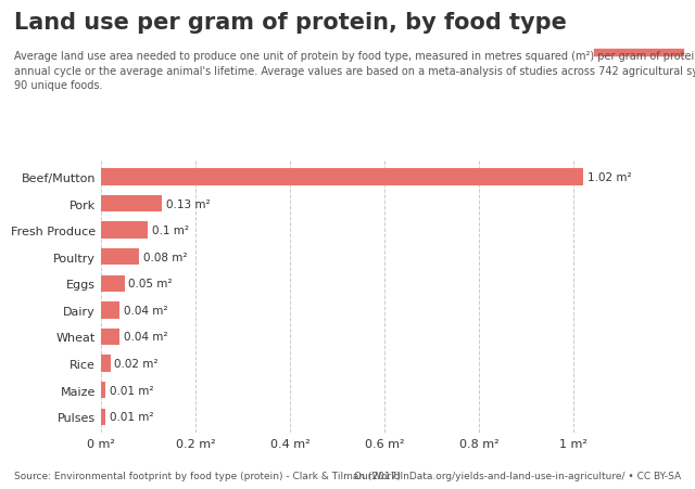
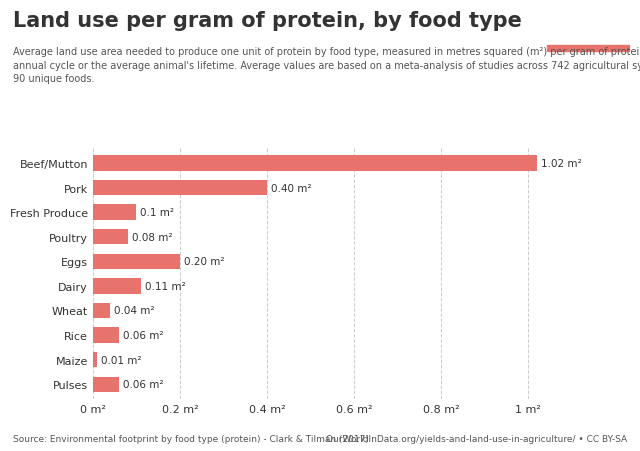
Pork: 0.13 -> 0.40
Eggs: 0.05 -> 0.20
Dairy: 0.04 -> 0.11
Rice: 0.02 -> 0.06
Pulses: 0.01 -> 0.06
